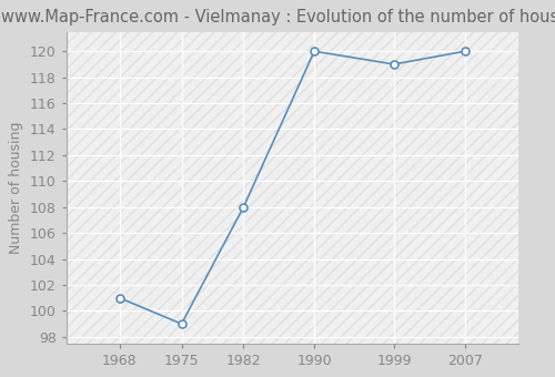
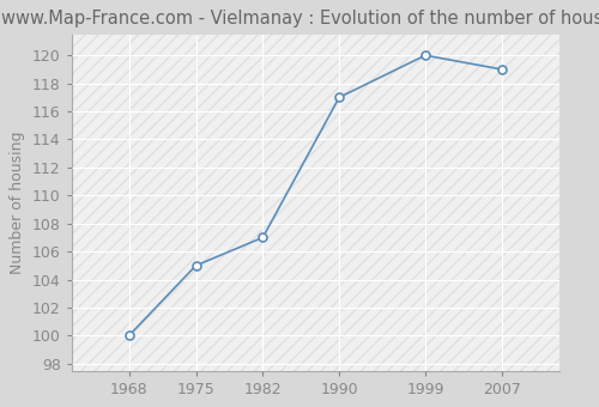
1968: 101 -> 100
1975: 99 -> 105
1982: 108 -> 107
1990: 120 -> 117
1999: 119 -> 120
2007: 120 -> 119
